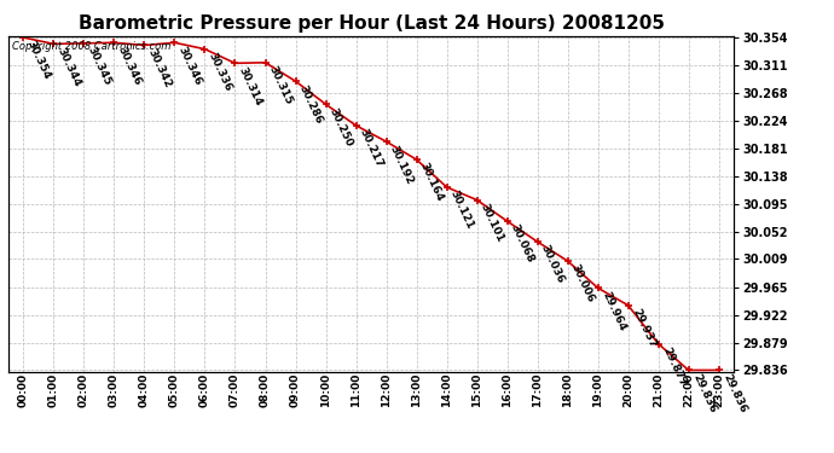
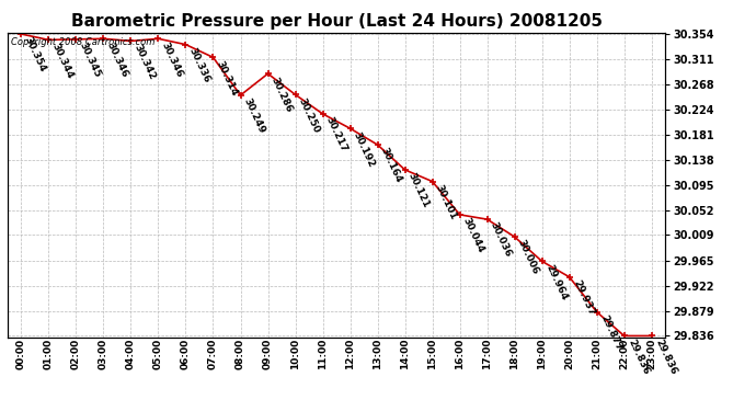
08:00: 30.315 -> 30.249
16:00: 30.068 -> 30.044
